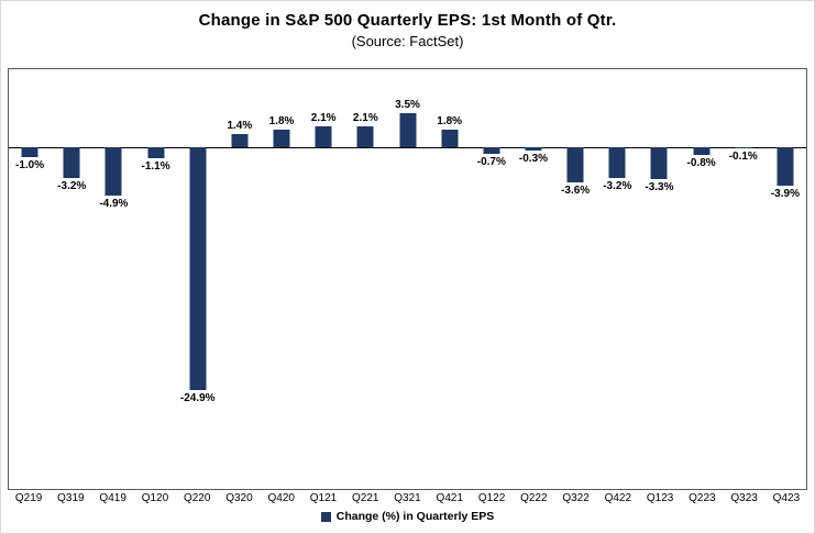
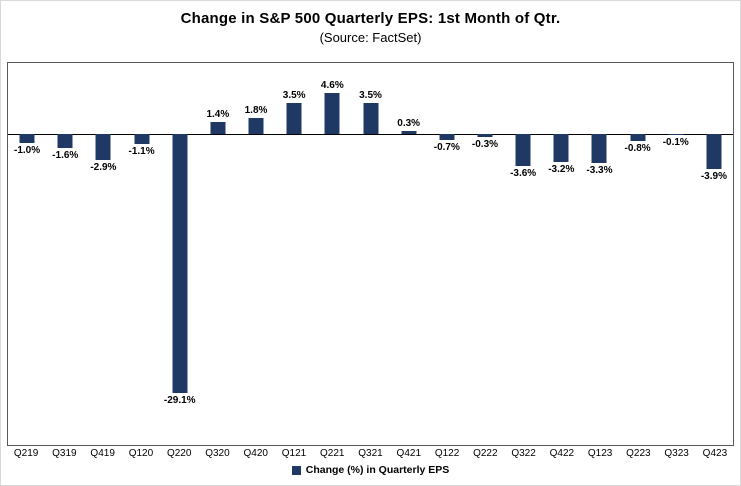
Q319: -3.2% -> -1.6%
Q419: -4.9% -> -2.9%
Q220: -24.9% -> -29.1%
Q121: 2.1% -> 3.5%
Q221: 2.1% -> 4.6%
Q421: 1.8% -> 0.3%
